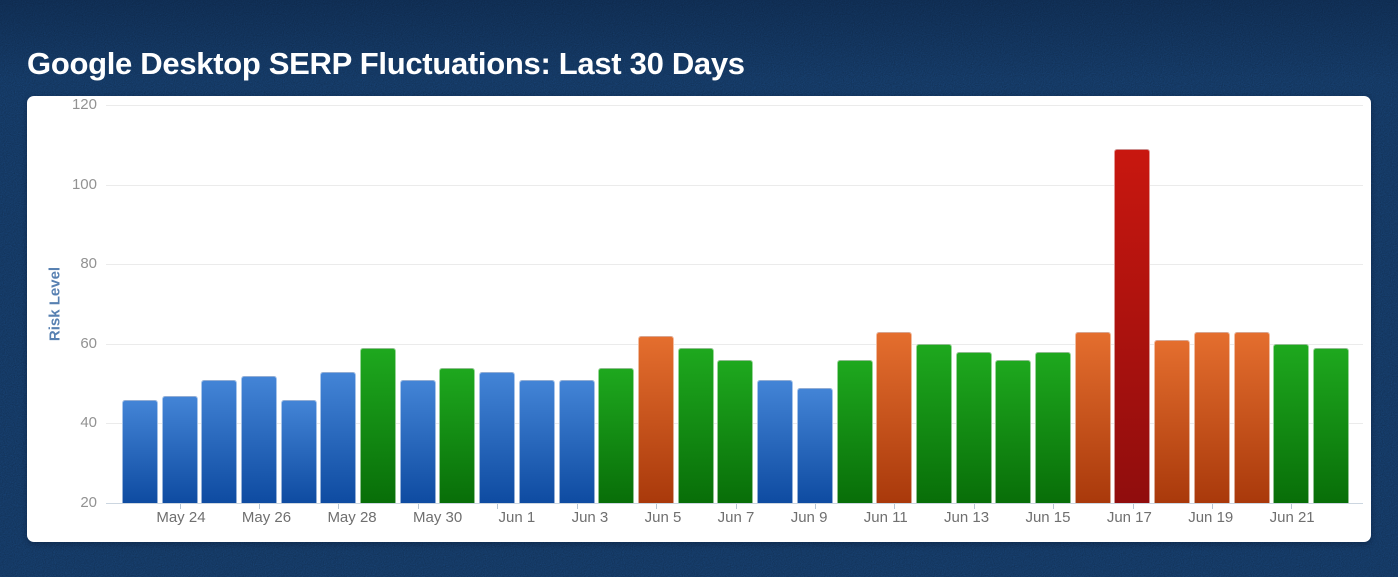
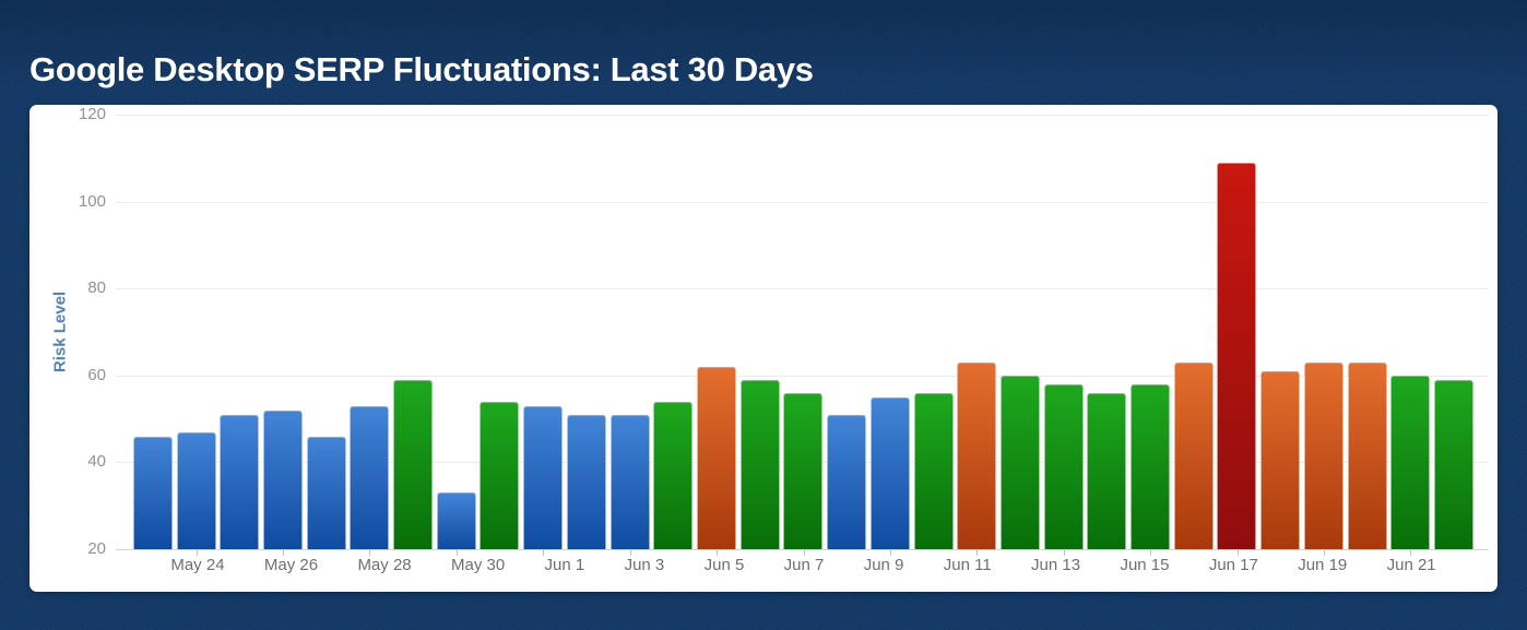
May 30: 51 -> 33
Jun 9: 49 -> 55
